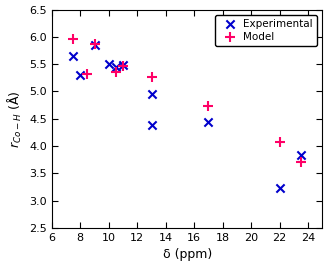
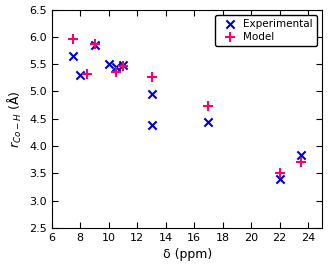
Experimental/22: 3.24 -> 3.40
Model/22: 4.08 -> 3.50
